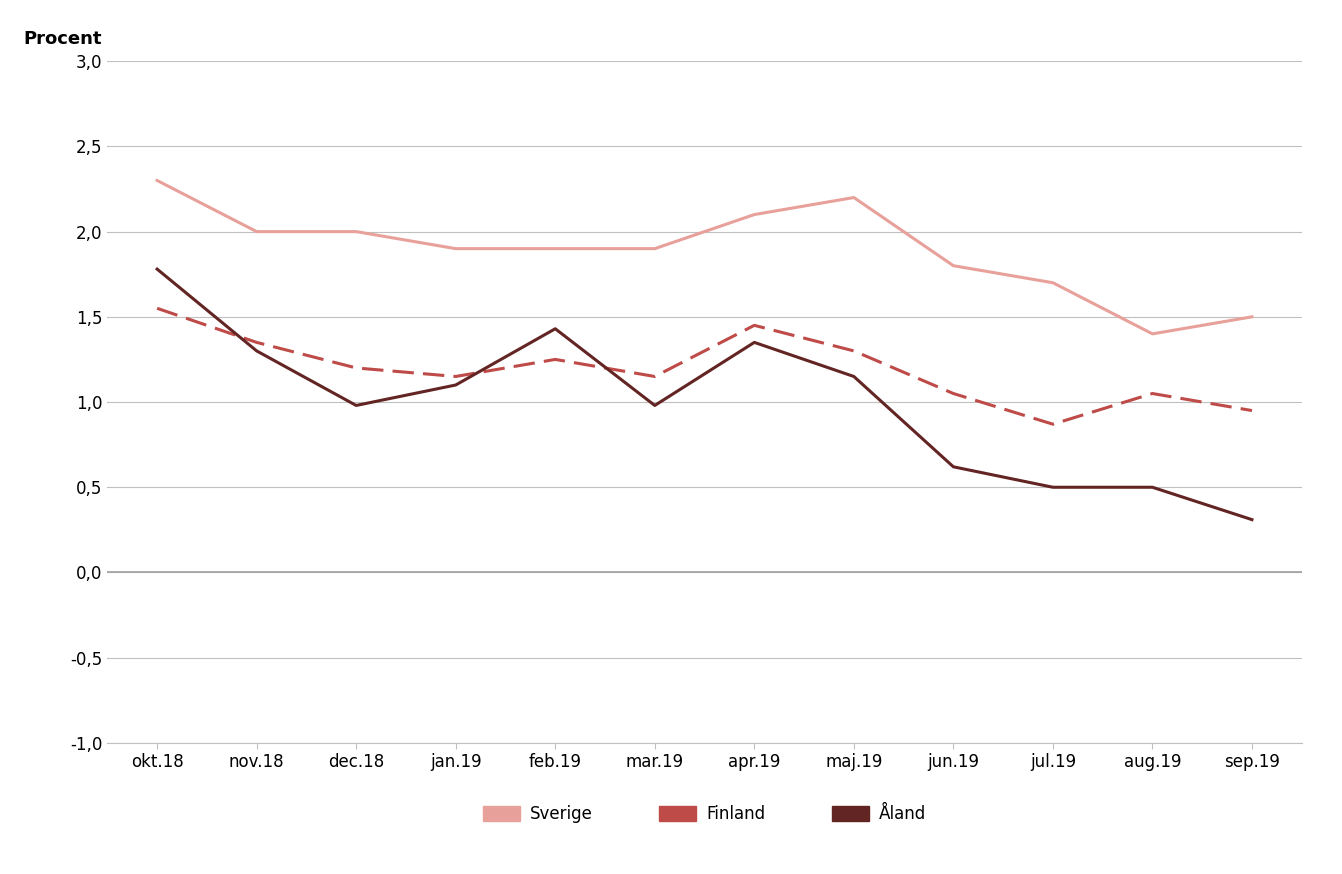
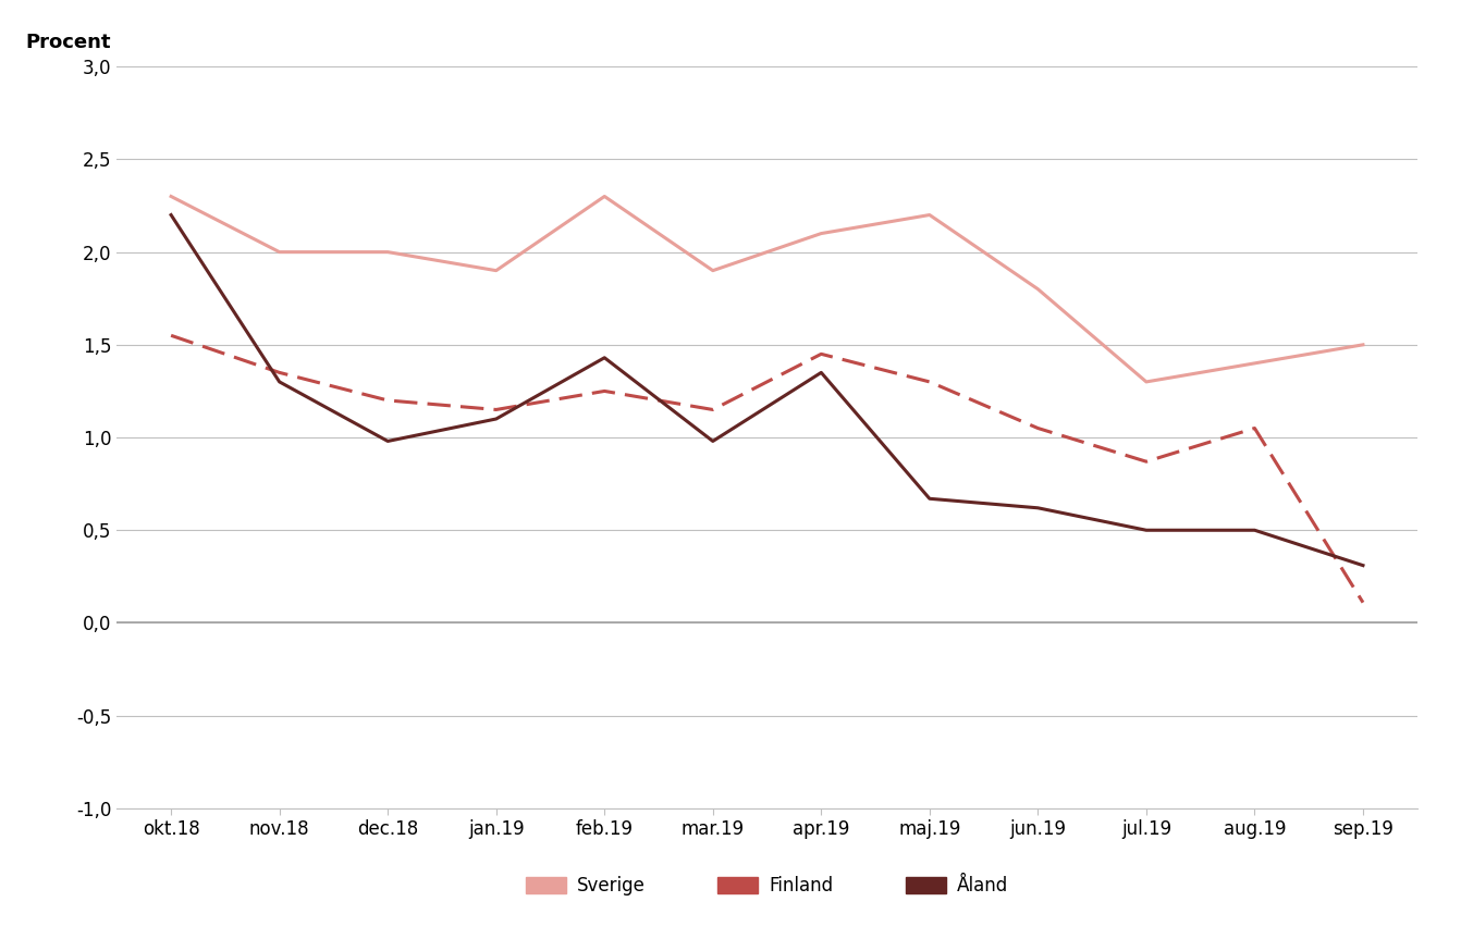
Åland/okt.18: 1,78 -> 2,20
Sverige/feb.19: 1,9 -> 2,3
Åland/maj.19: 1,15 -> 0,67
Sverige/jul.19: 1,7 -> 1,3
Finland/sep.19: 0,95 -> 0,11
